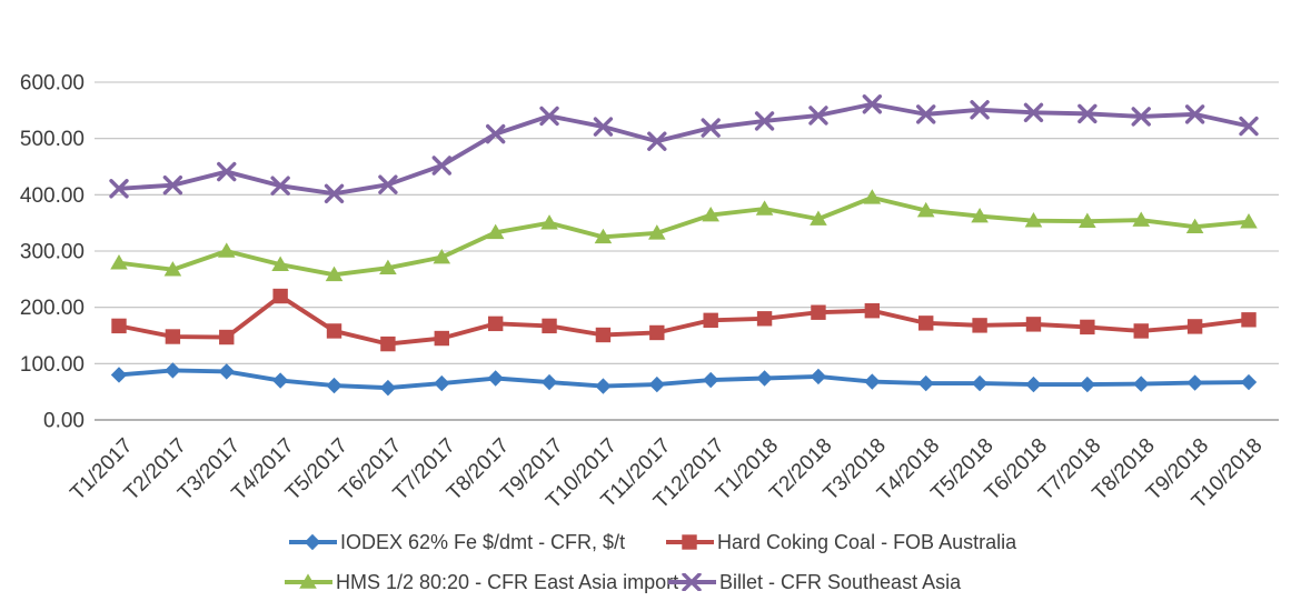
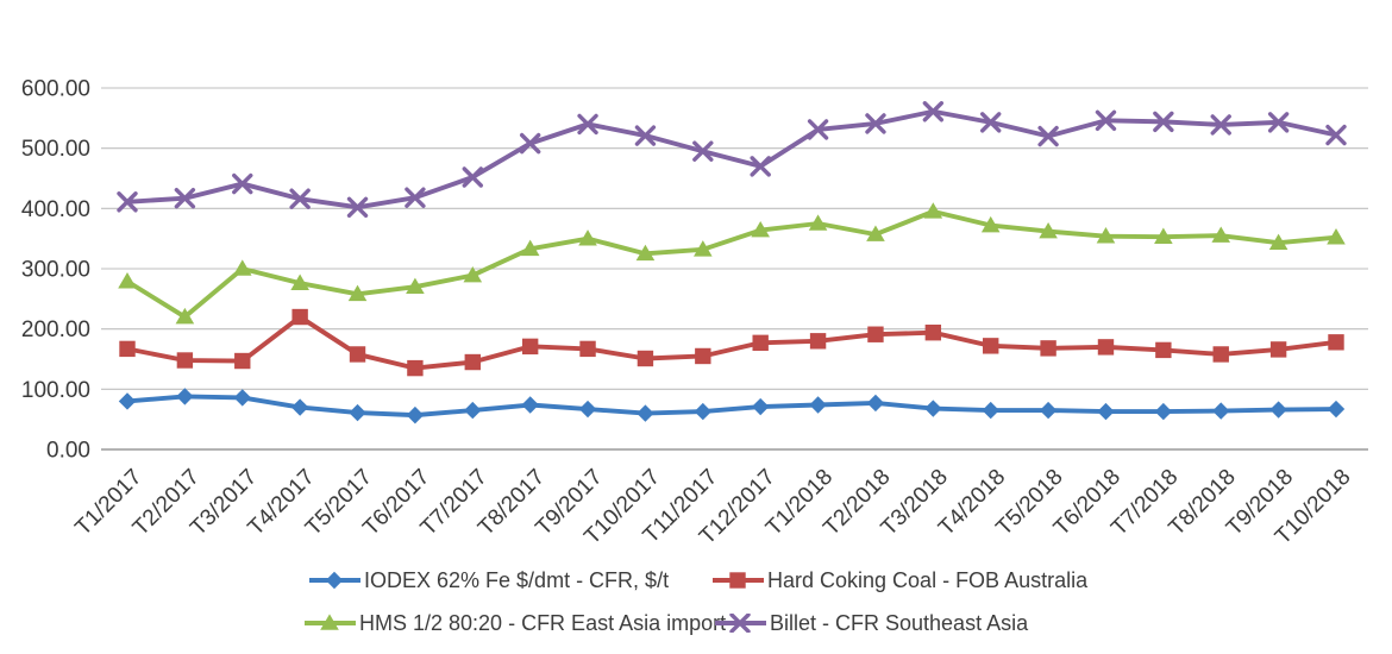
HMS 1/2 80:20 - CFR East Asia import/T2/2017: 270 -> 220
Billet - CFR Southeast Asia/T12/2017: 520 -> 470
Billet - CFR Southeast Asia/T5/2018: 550 -> 520
